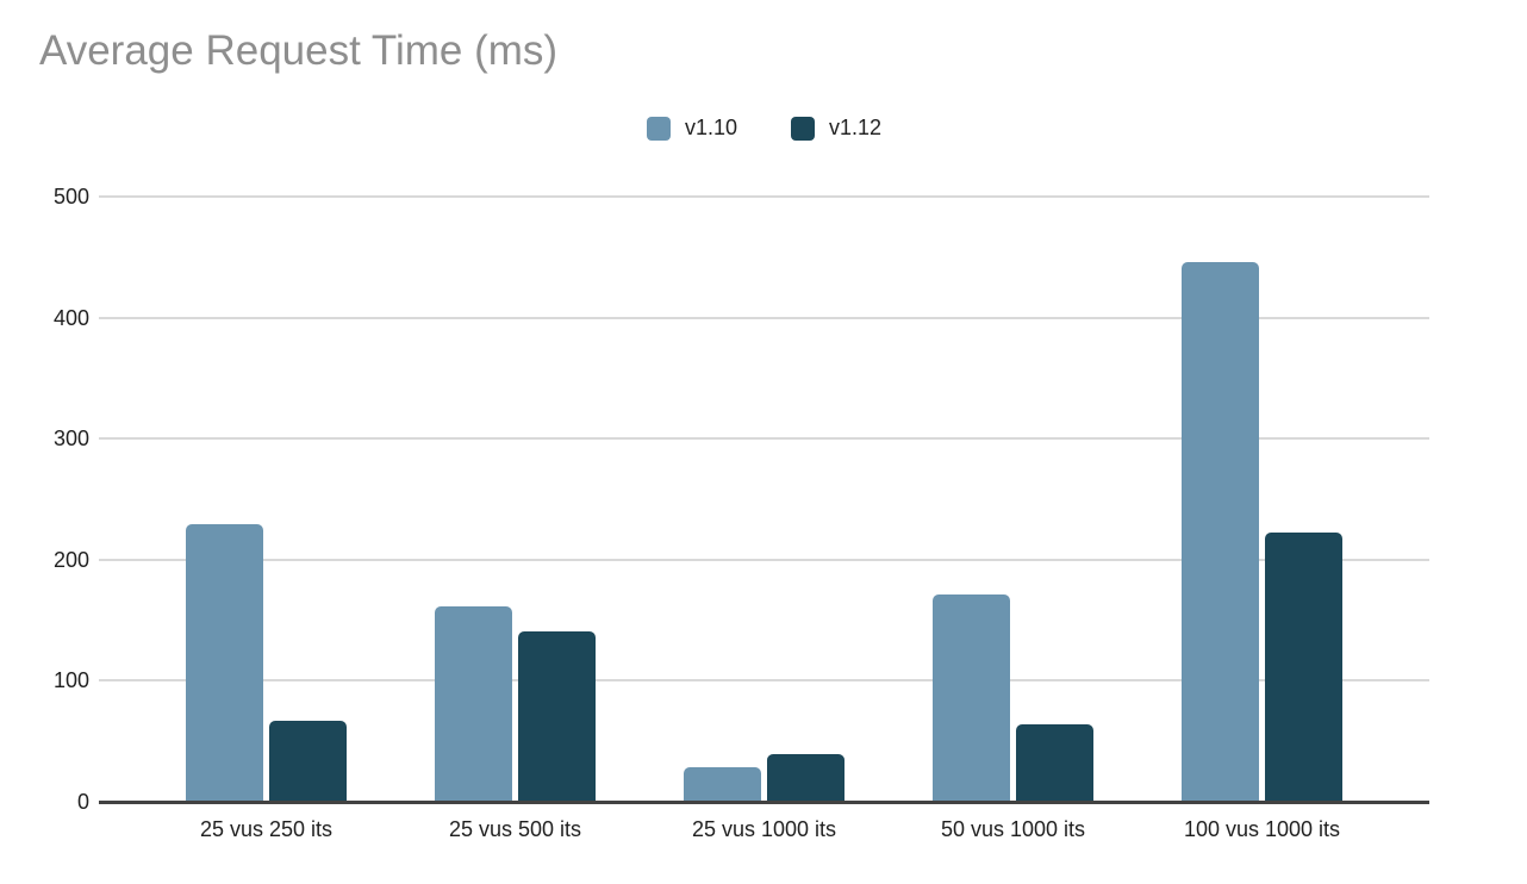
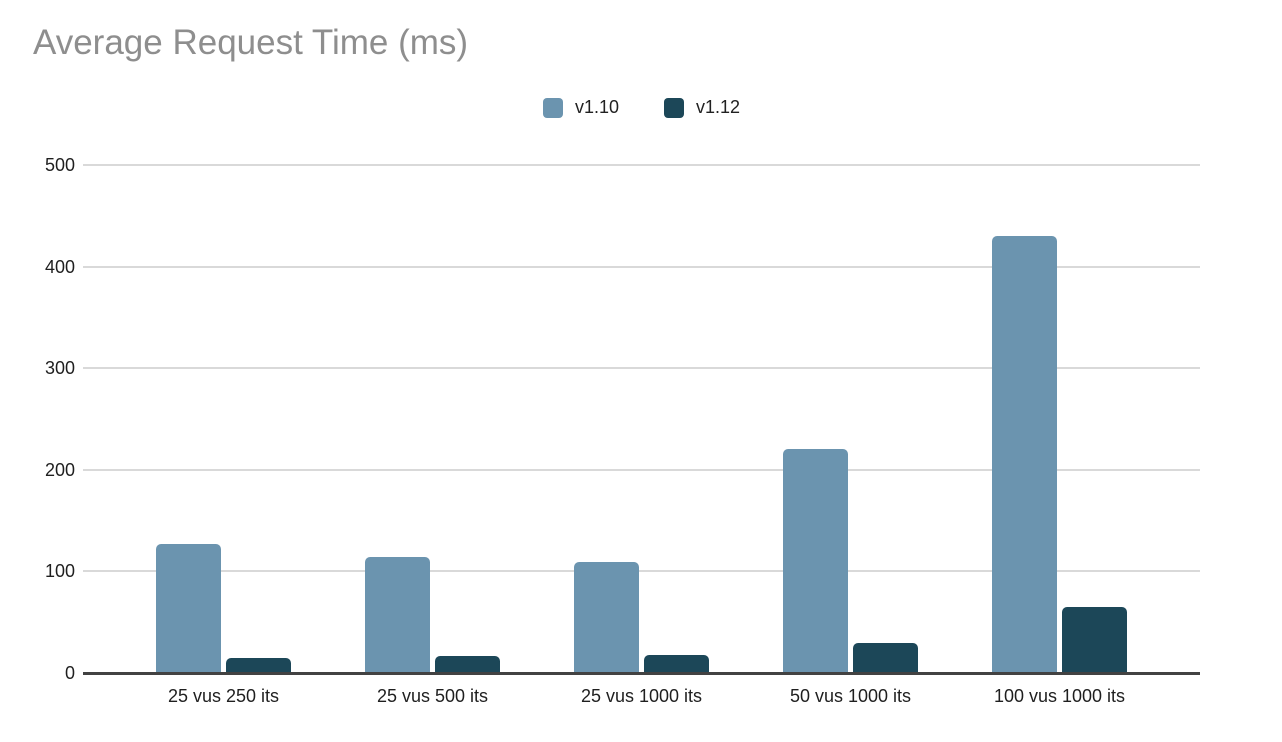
v1.10/25 vus 250 its: 229 -> 127
v1.12/25 vus 250 its: 67 -> 15
v1.10/25 vus 500 its: 161 -> 114
v1.12/25 vus 500 its: 141 -> 17
v1.10/25 vus 1000 its: 29 -> 109
v1.12/25 vus 1000 its: 39 -> 18
v1.10/50 vus 1000 its: 171 -> 220
v1.12/50 vus 1000 its: 64 -> 30
v1.10/100 vus 1000 its: 446 -> 430
v1.12/100 vus 1000 its: 222 -> 65
